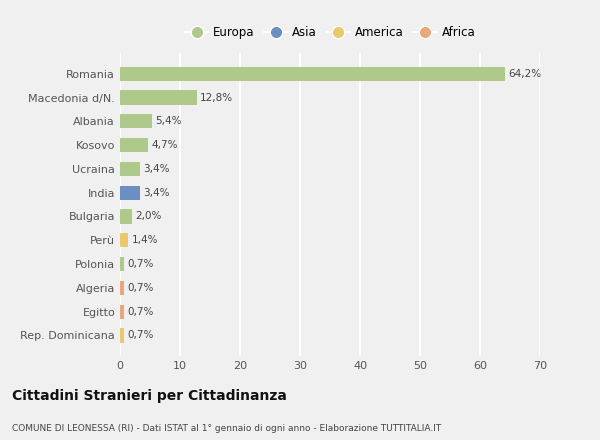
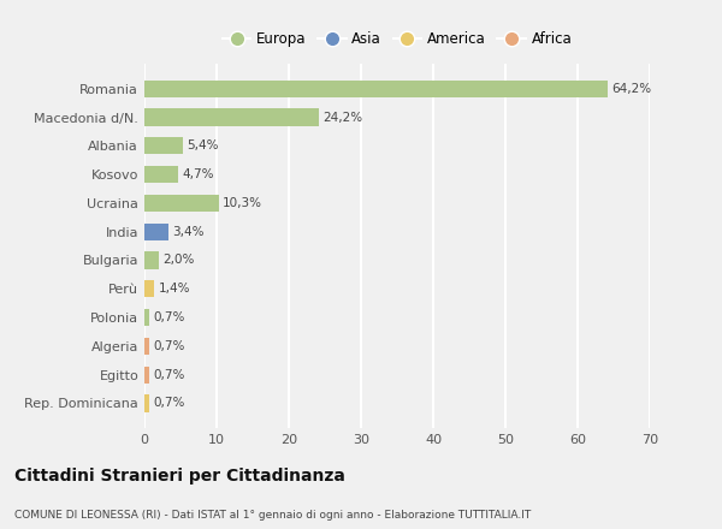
Macedonia d/N.: 12,8% -> 24,2%
Ucraina: 3,4% -> 10,3%
